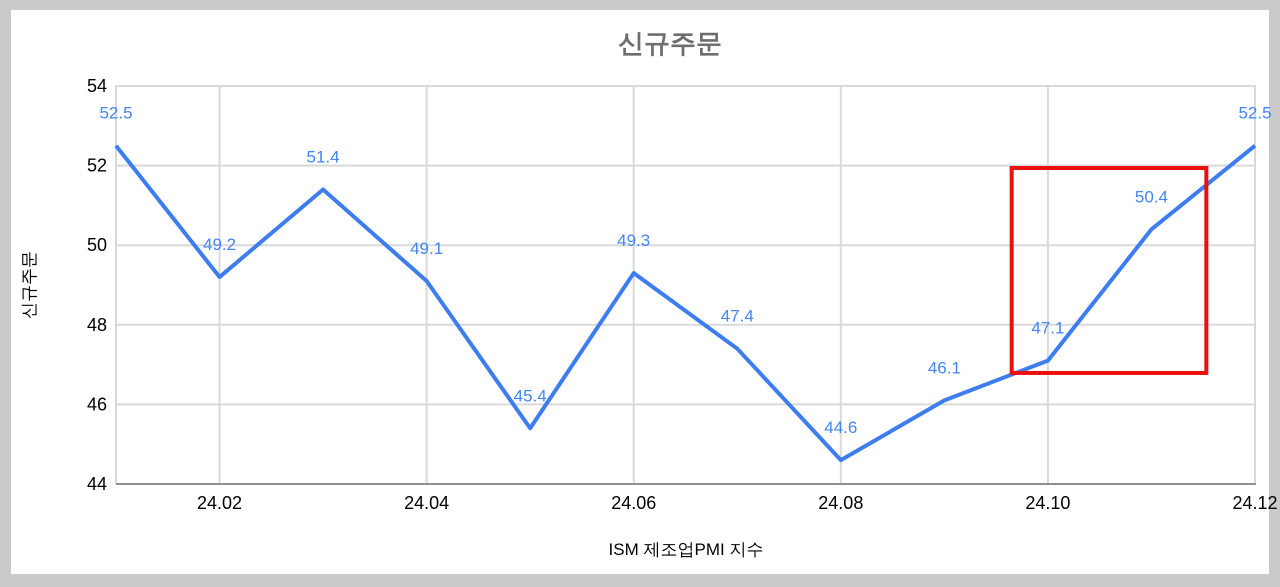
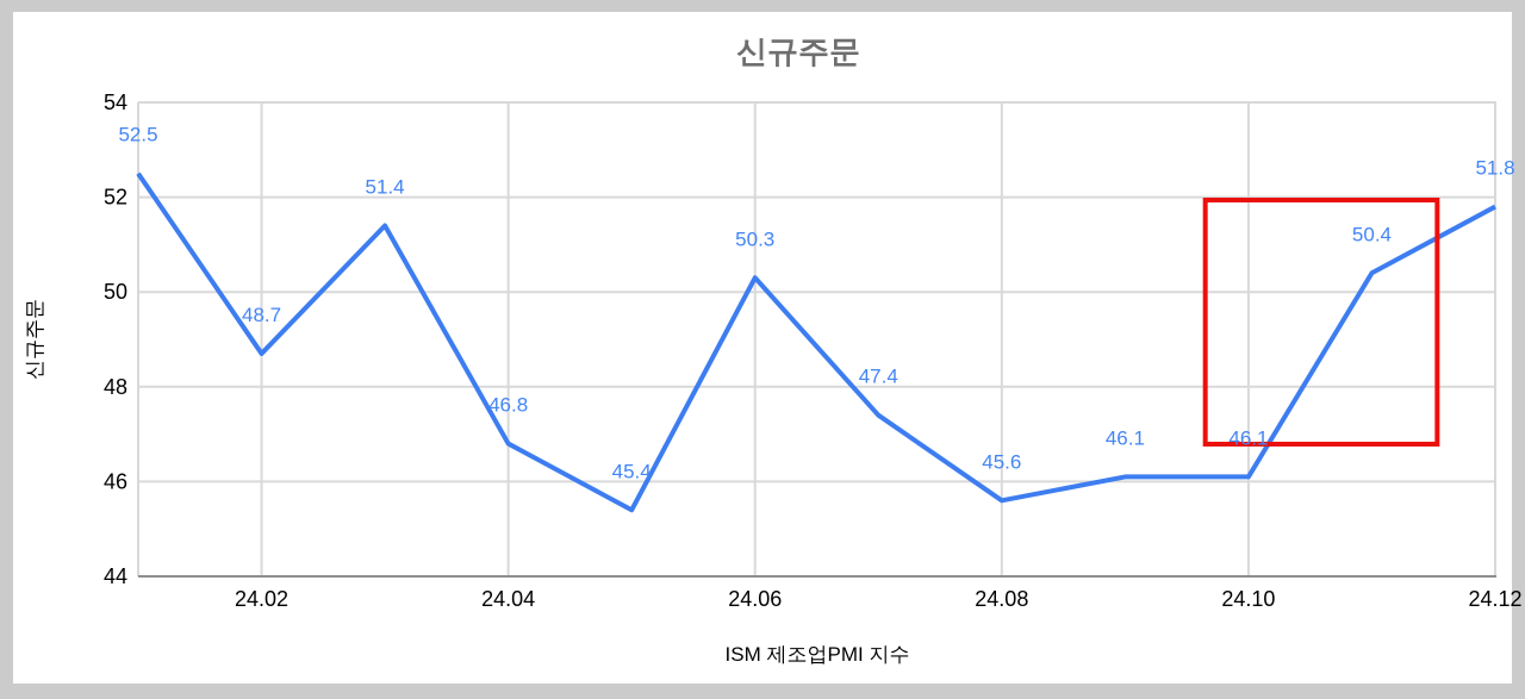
24.02: 49.2 -> 48.7
24.04: 49.1 -> 46.8
24.06: 49.3 -> 50.3
24.08: 44.6 -> 45.6
24.10: 47.1 -> 46.1
24.12: 52.5 -> 51.8
